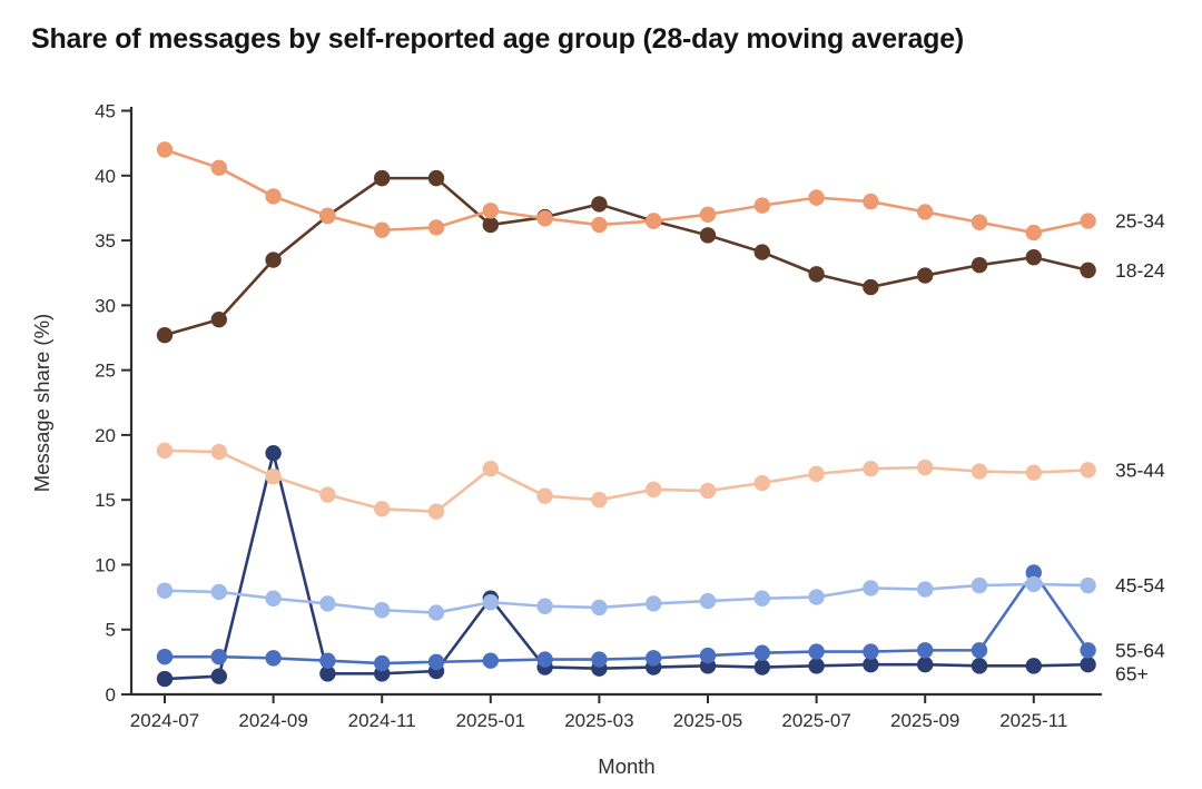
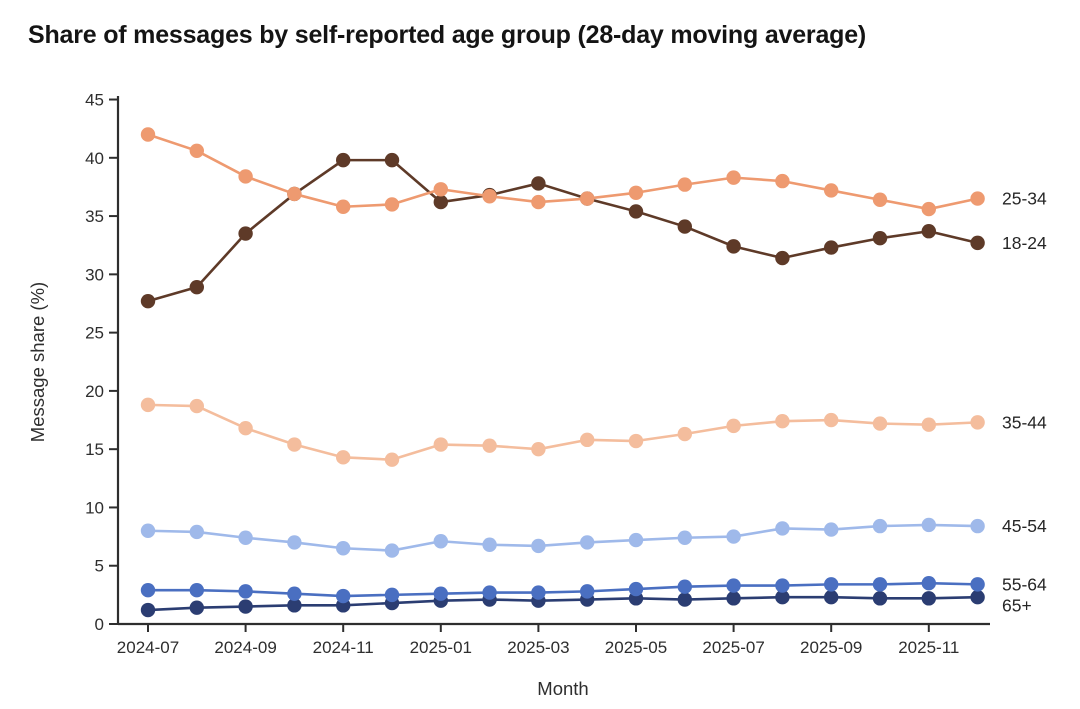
65+/2024-09: 18.6 -> 1.5
35-44/2025-01: 17.4 -> 15.4
65+/2025-01: 7.4 -> 2.0
55-64/2025-11: 9.4 -> 3.5
